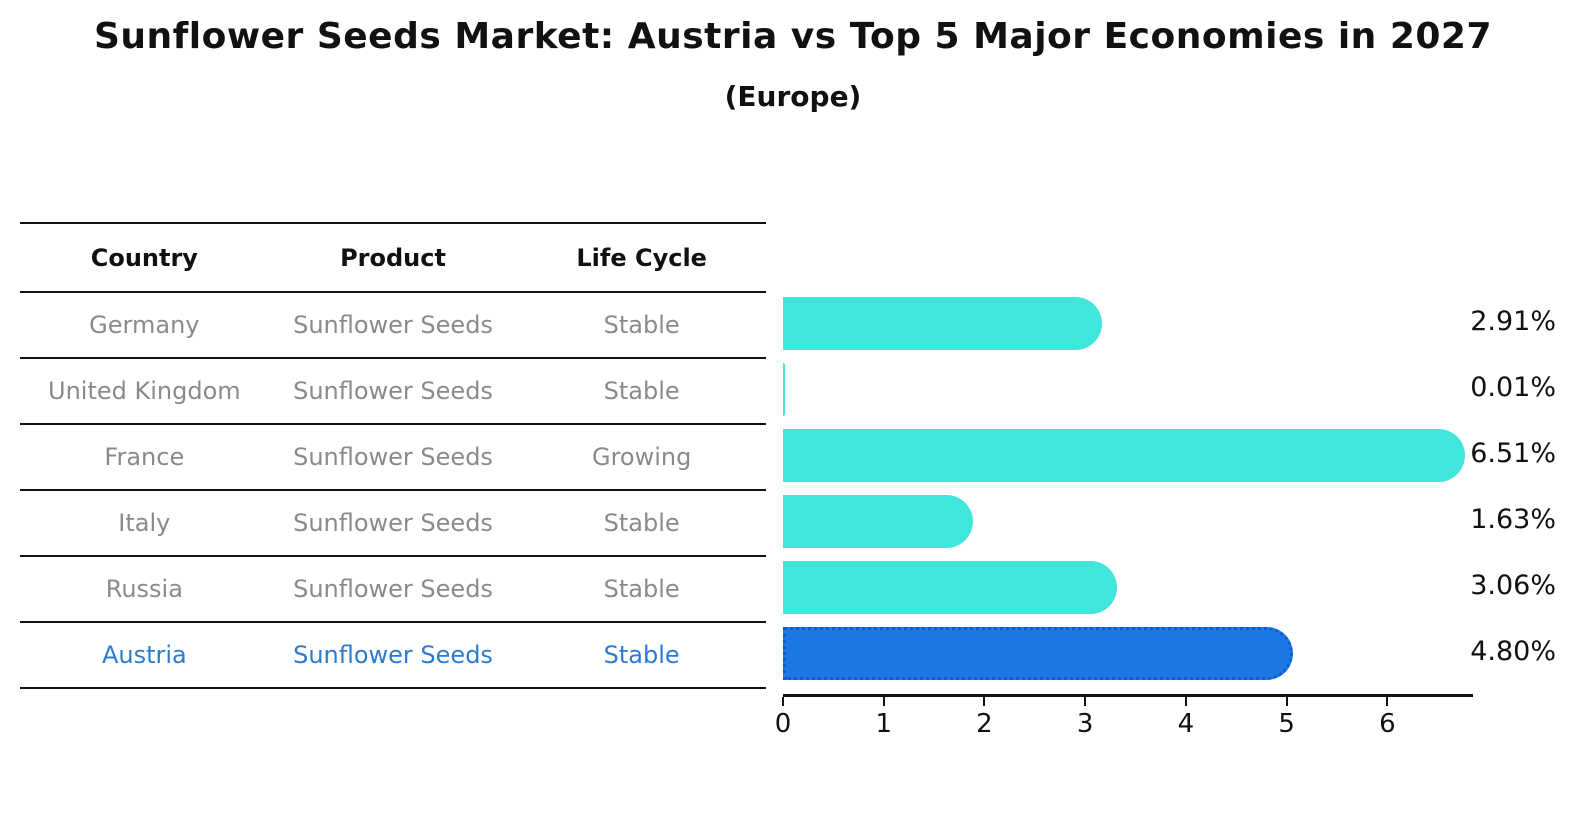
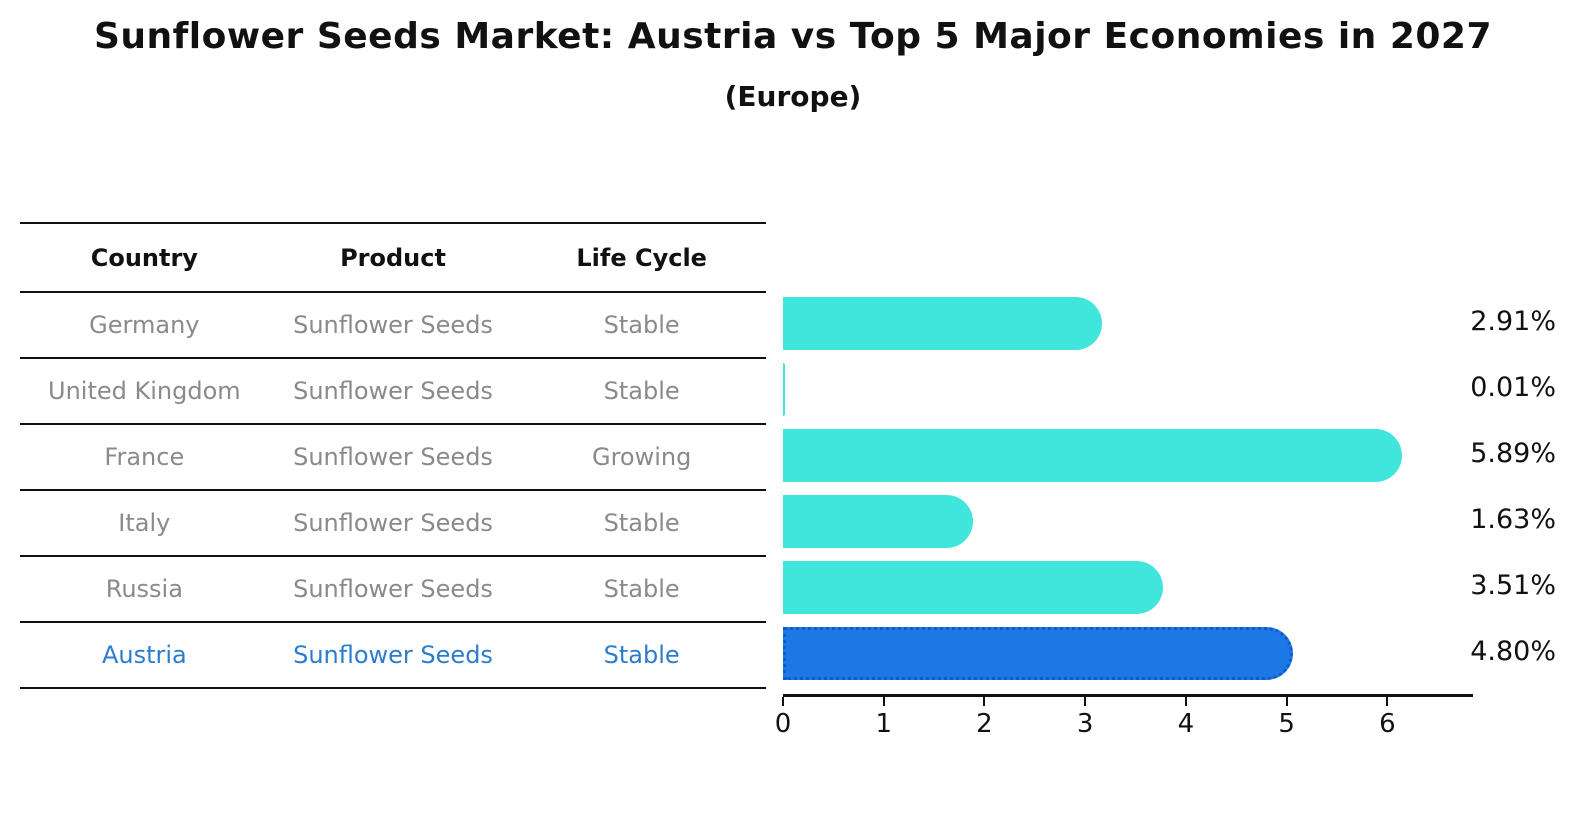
France: 6.51% -> 5.89%
Russia: 3.06% -> 3.51%
